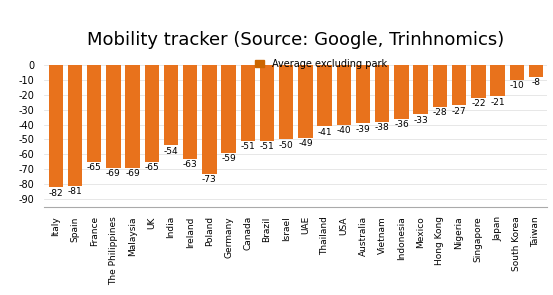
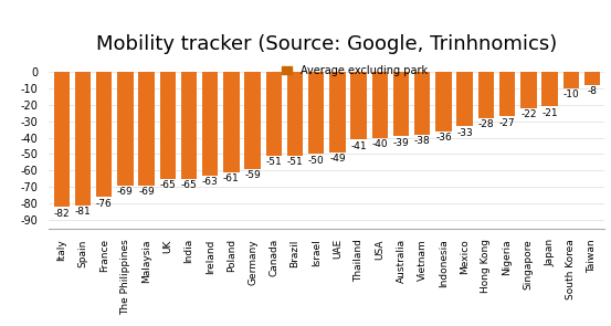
France: -65 -> -76
India: -54 -> -65
Poland: -73 -> -61
